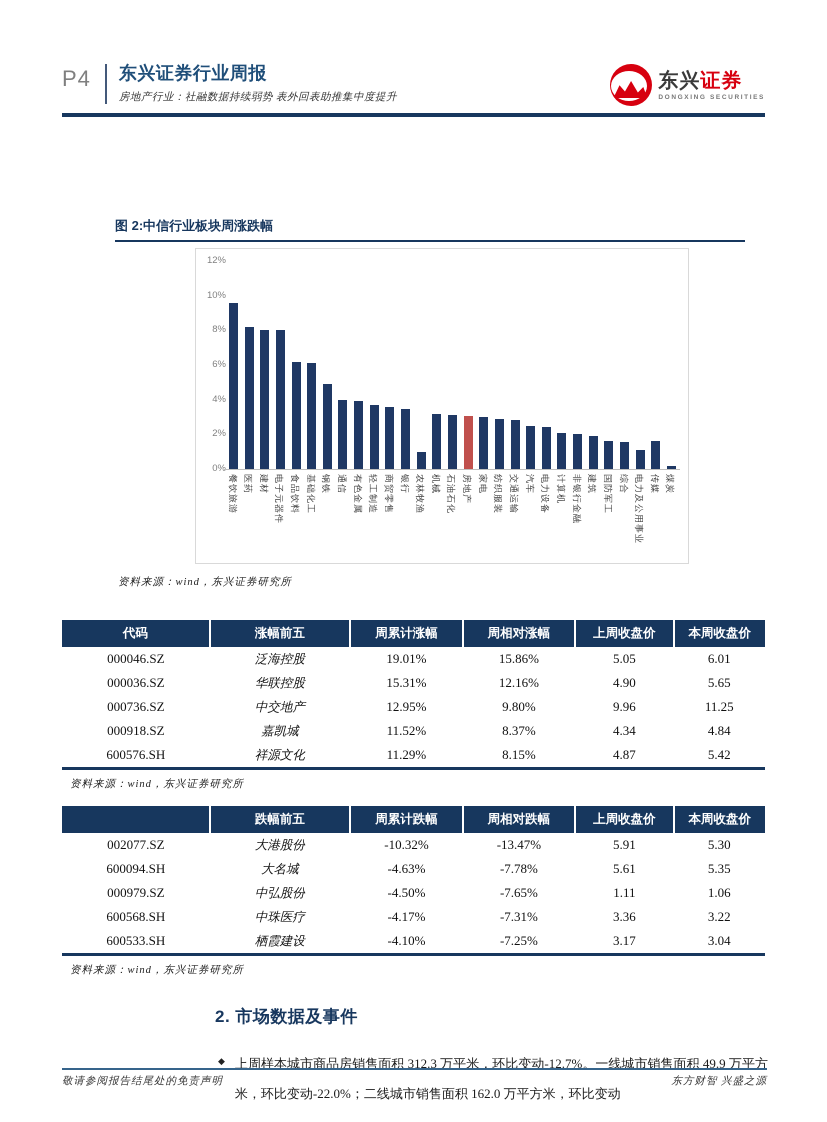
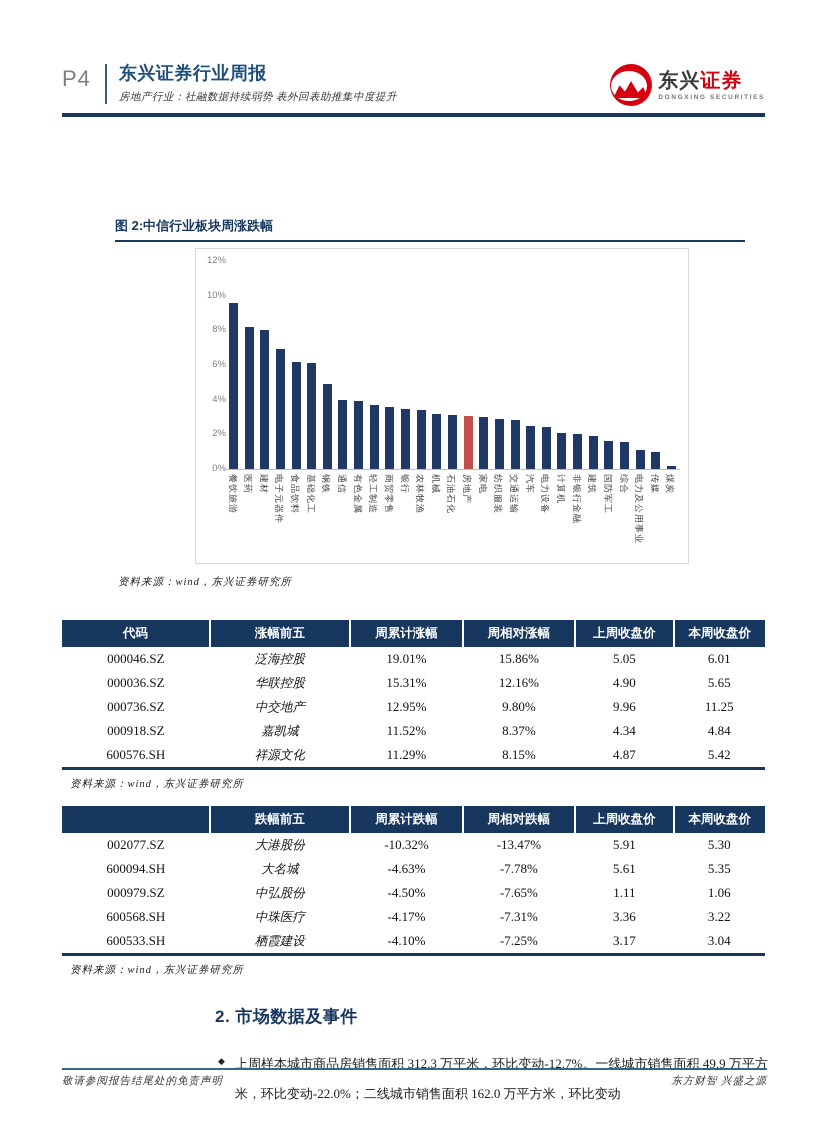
电子元器件: 8.0% -> 6.9%
农林牧渔: 1.0% -> 3.4%
传媒: 1.6% -> 1.0%
